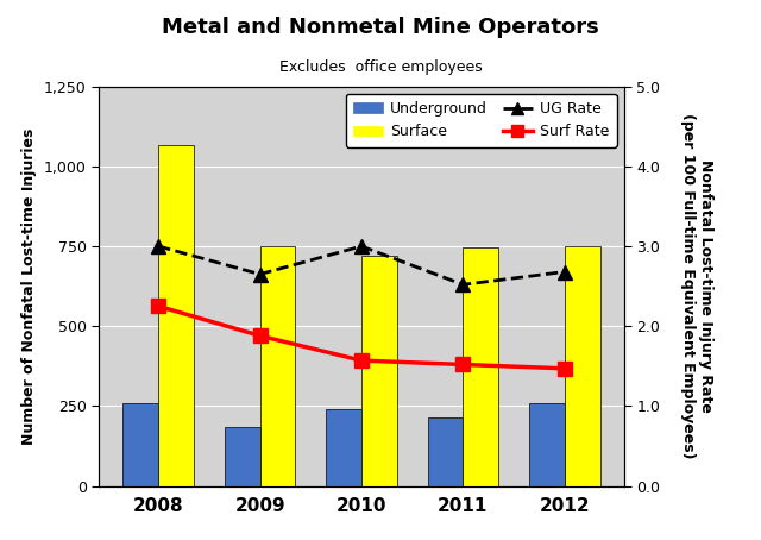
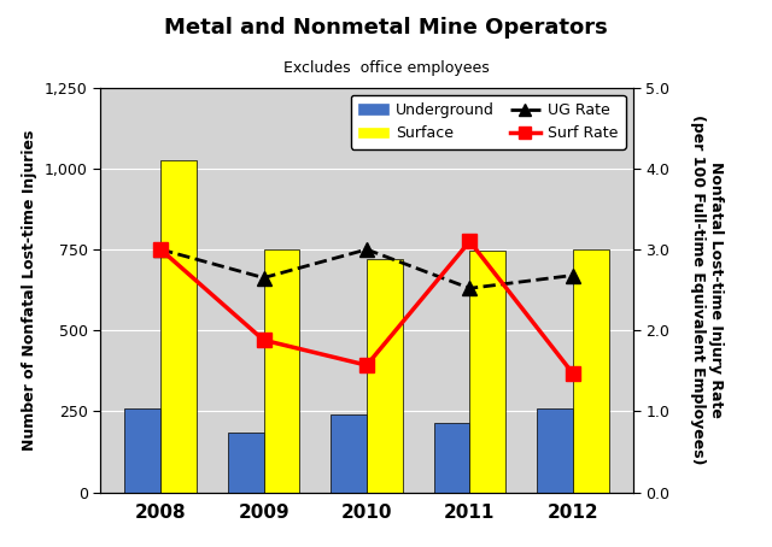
Surf Rate/2008: 2.25 -> 3.00
Surface/2008: 1,065 -> 1,025
Surf Rate/2011: 1.52 -> 3.10
